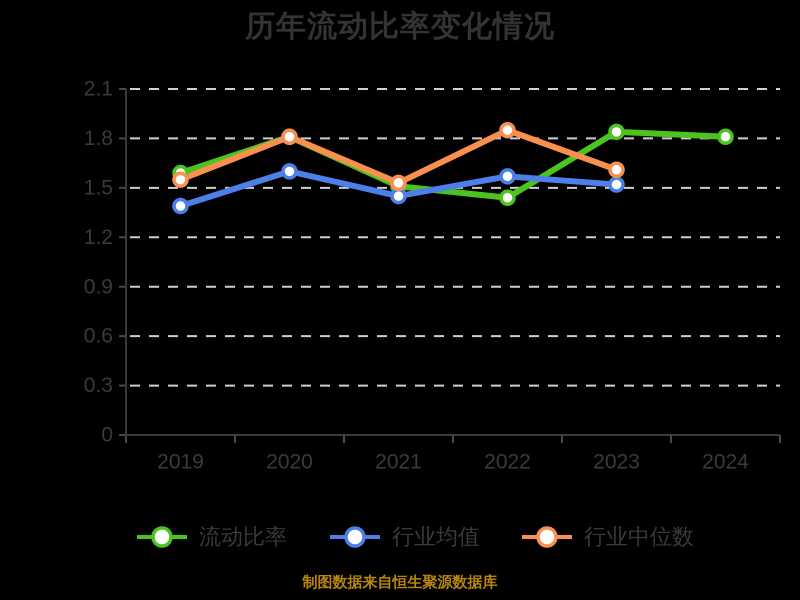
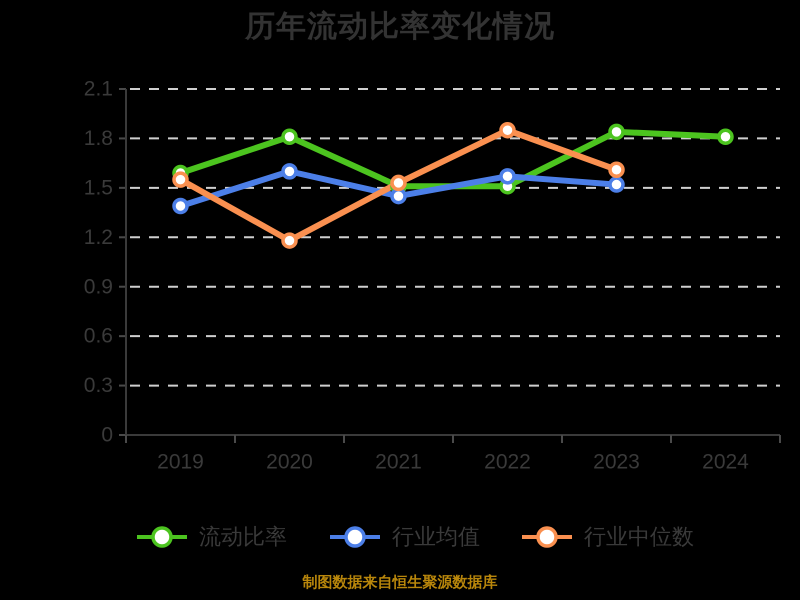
行业中位数/2020: 1.81 -> 1.18
流动比率/2022: 1.44 -> 1.51
